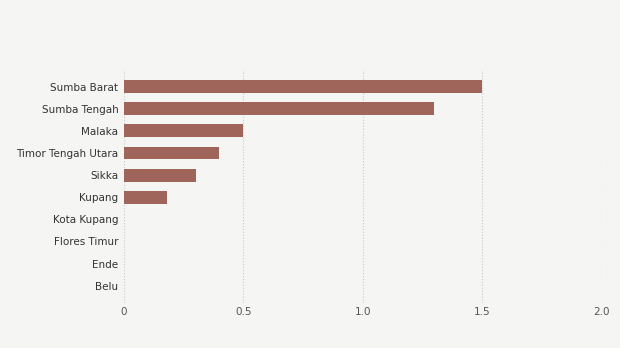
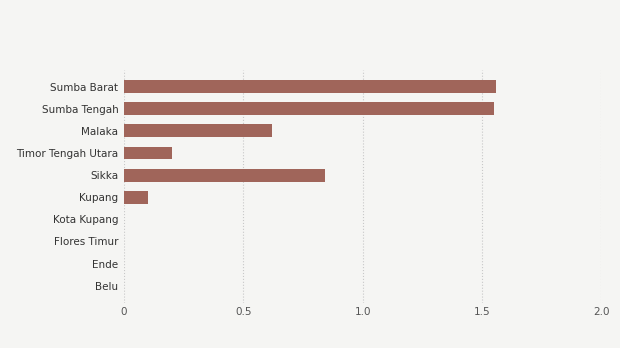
Sumba Barat: 1.50 -> 1.56
Sumba Tengah: 1.30 -> 1.55
Malaka: 0.50 -> 0.62
Timor Tengah Utara: 0.40 -> 0.20
Sikka: 0.30 -> 0.84
Kupang: 0.18 -> 0.10
